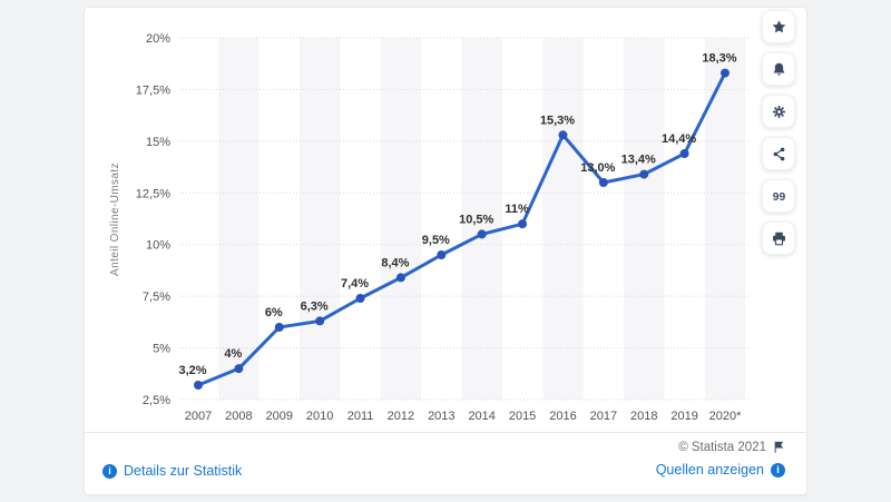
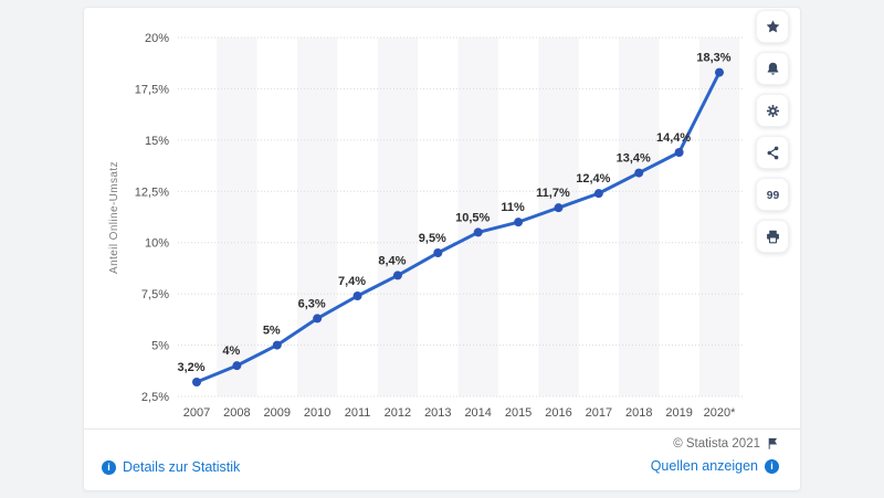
2009: 6% -> 5%
2016: 15,3% -> 11,7%
2017: 13,0% -> 12,4%
